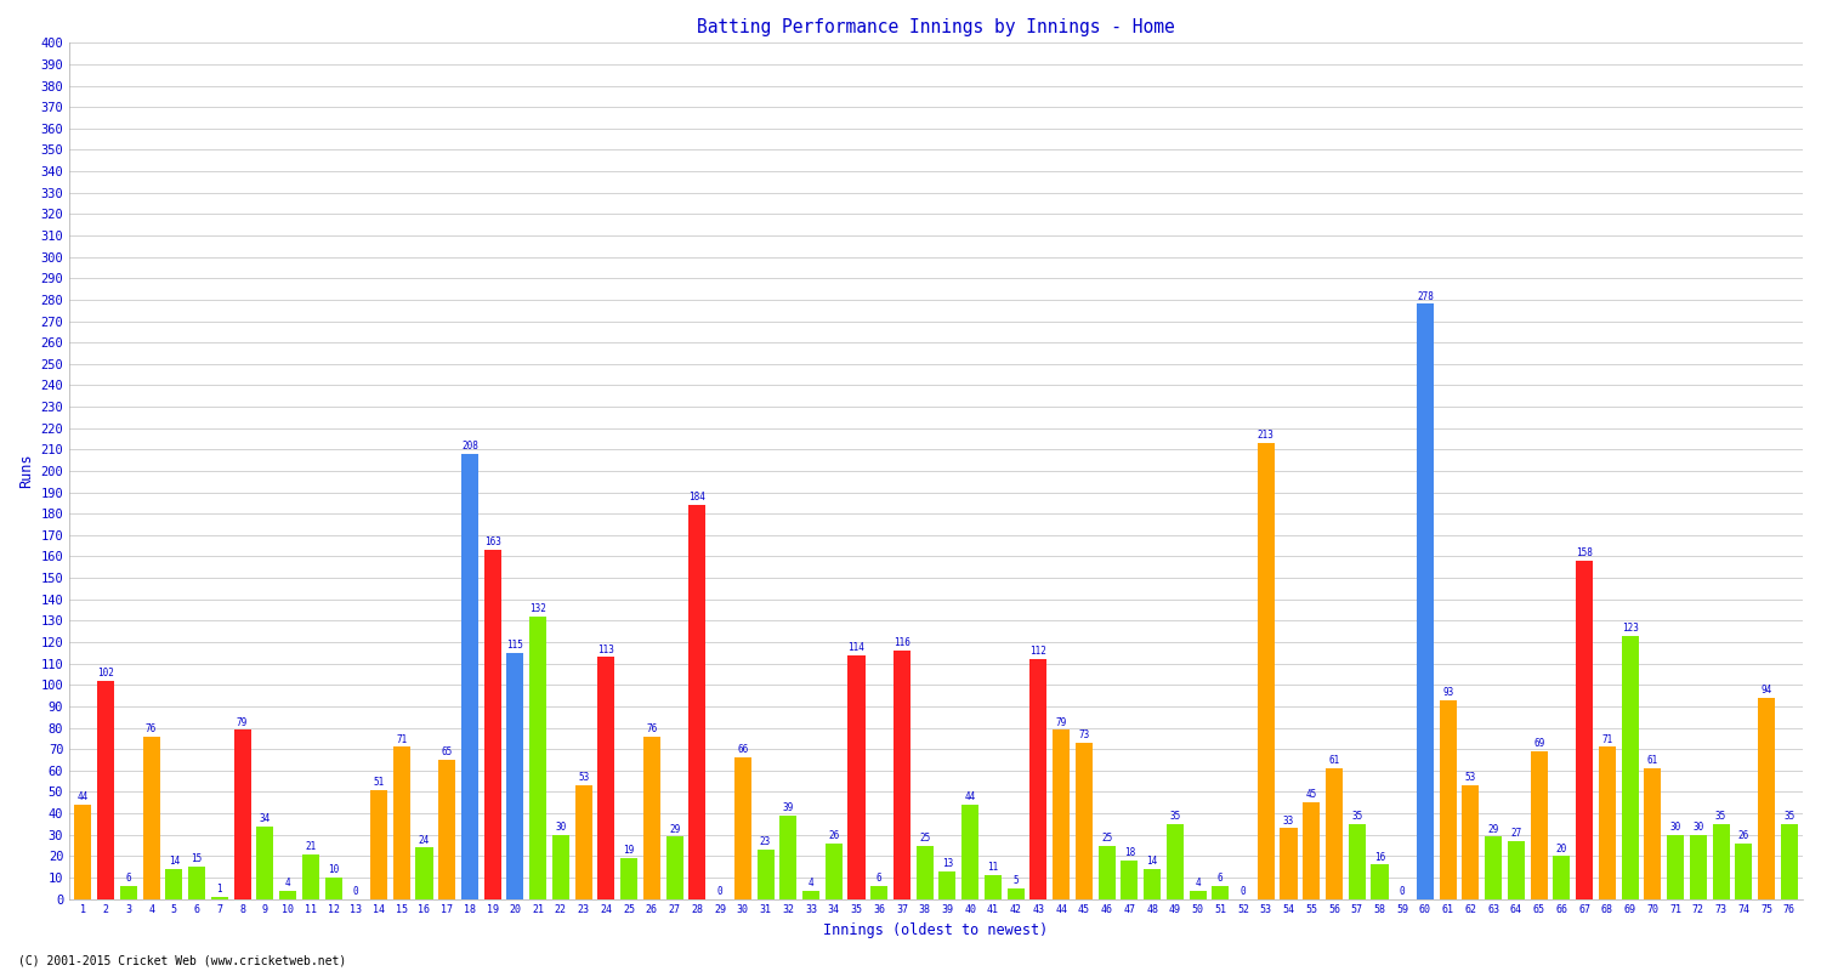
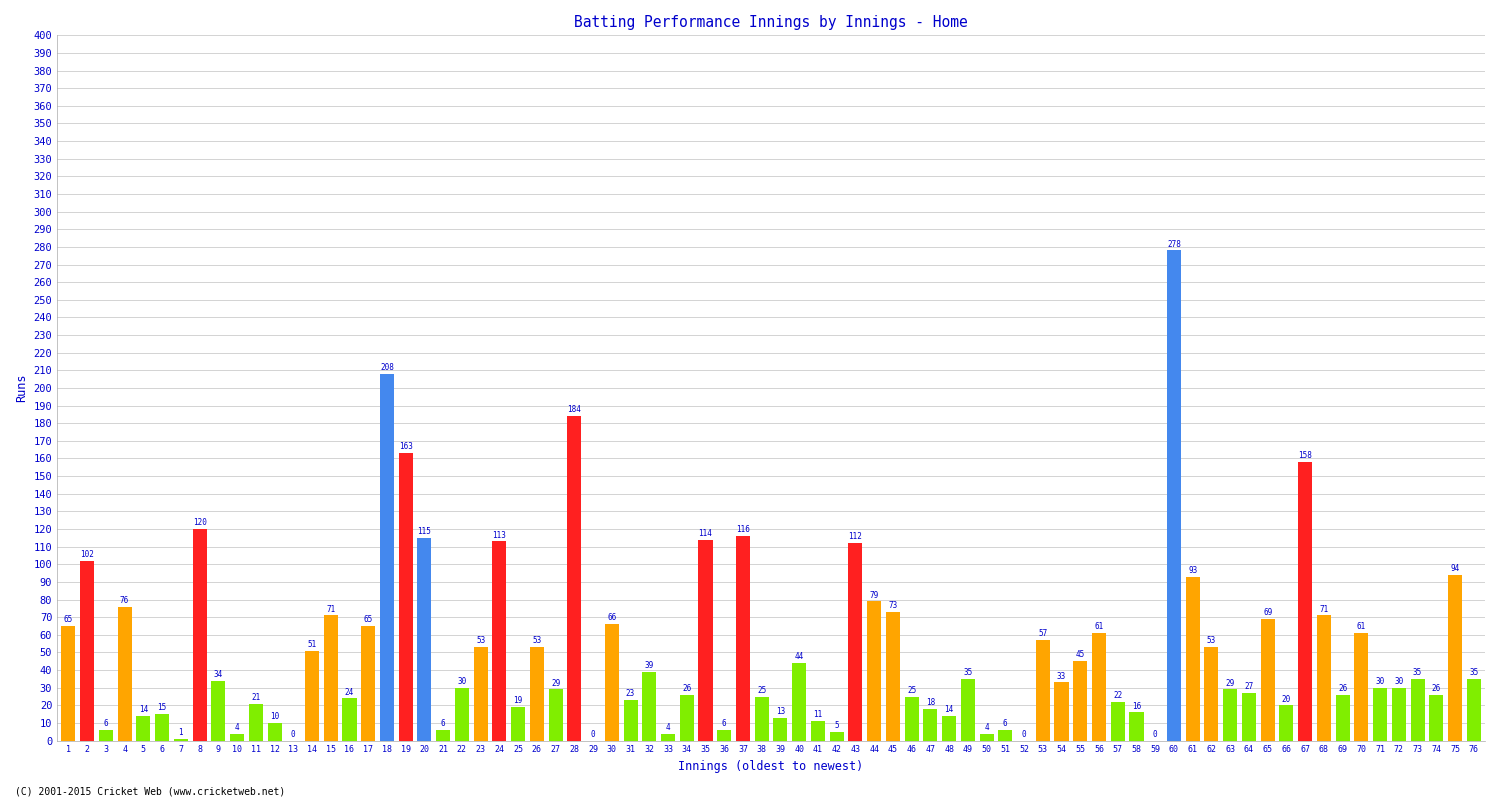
1: 44 -> 65
8: 79 -> 120
21: 132 -> 6
26: 76 -> 53
53: 213 -> 57
57: 35 -> 22
69: 123 -> 26
